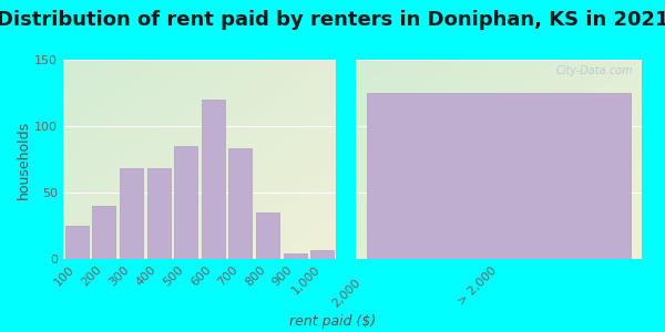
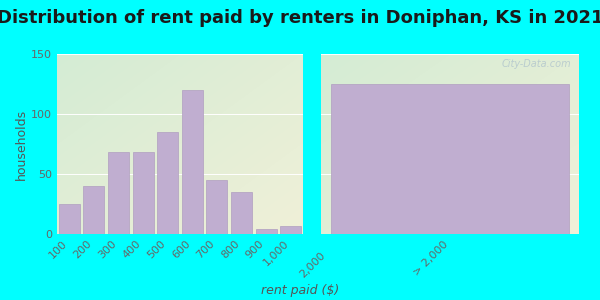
700: 83 -> 45
